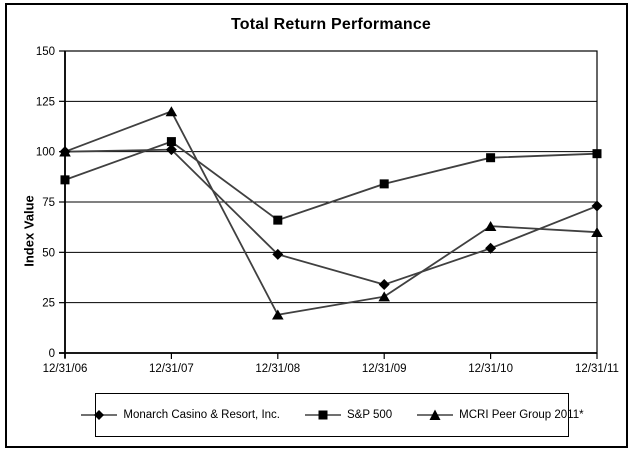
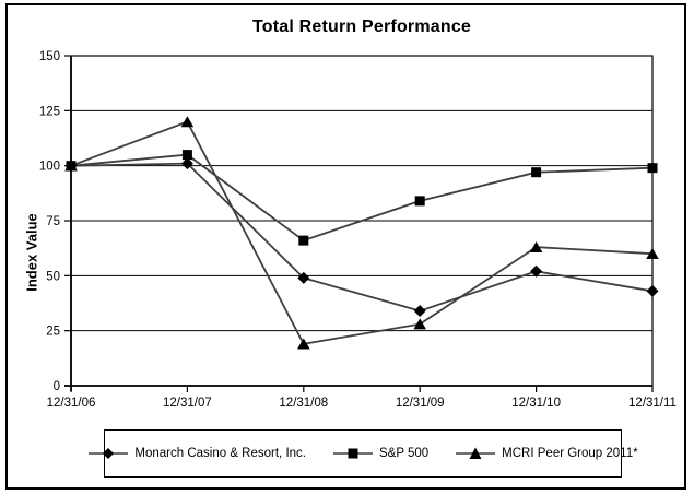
S&P 500/12/31/06: 86 -> 100
Monarch Casino & Resort, Inc./12/31/11: 73 -> 43
